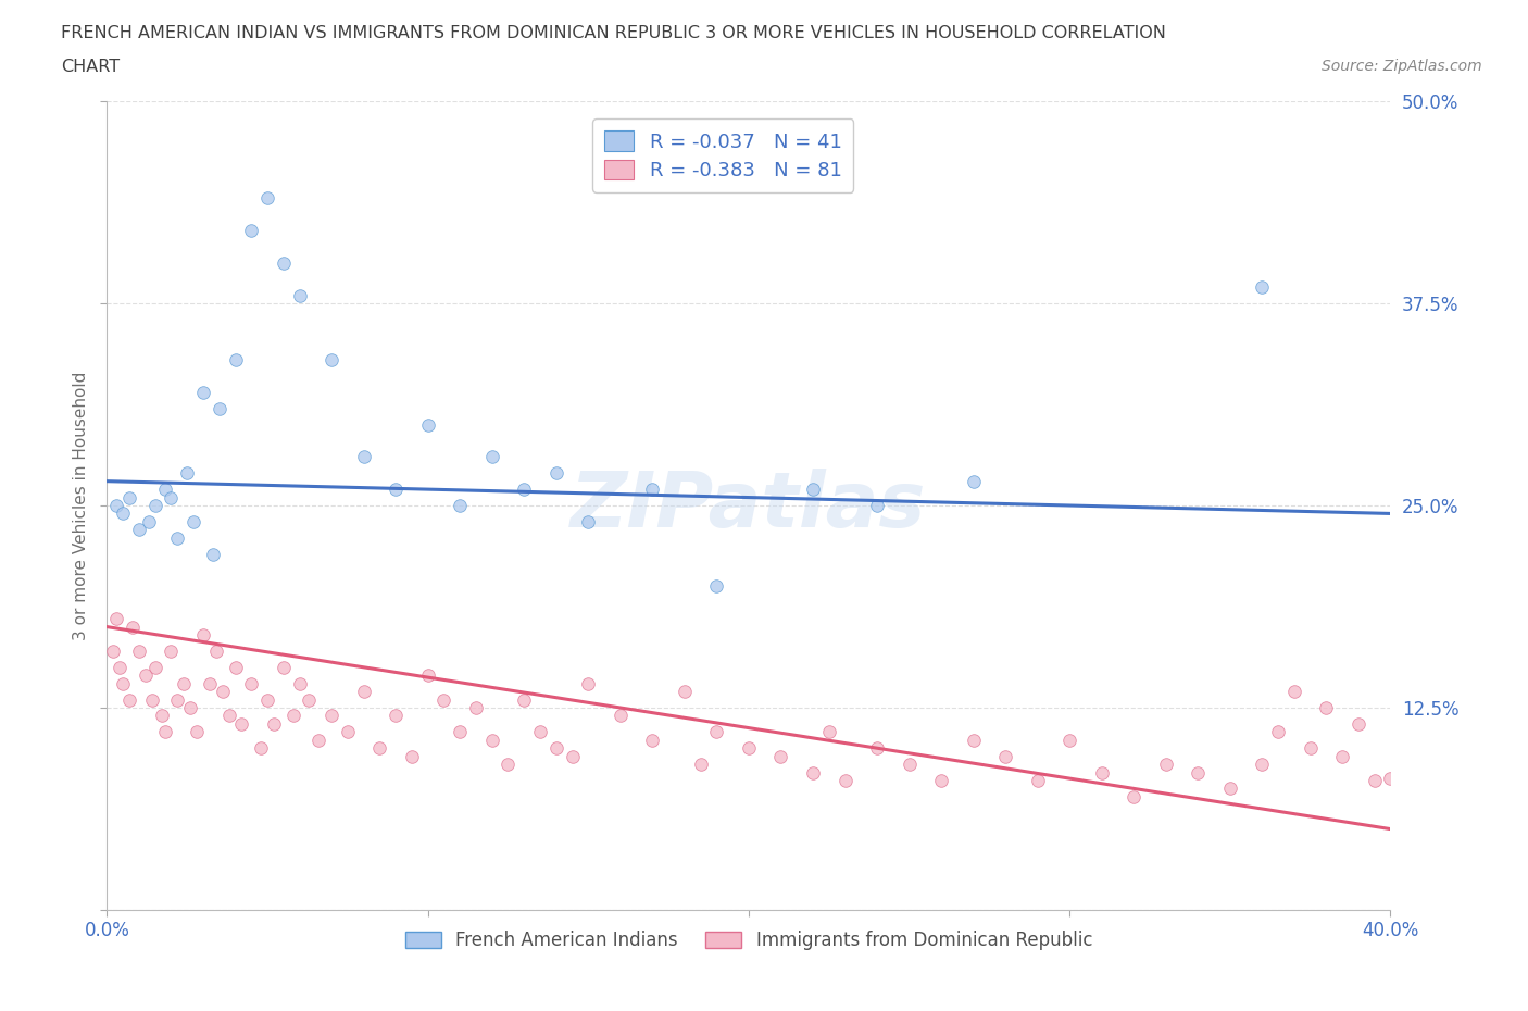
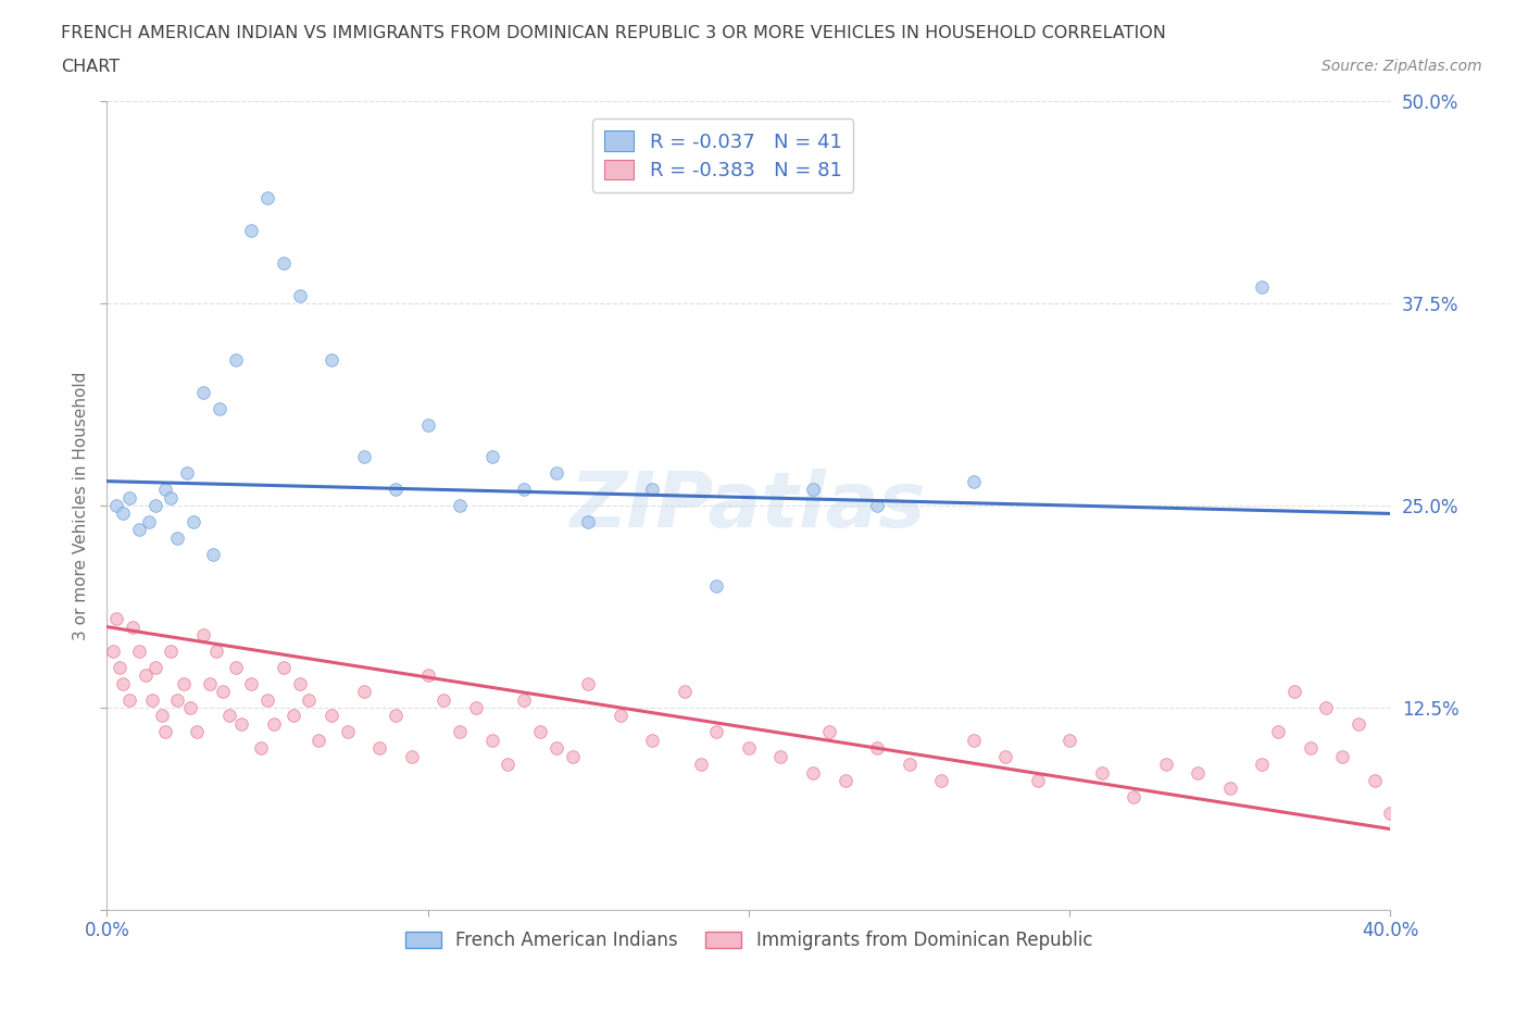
Immigrants from Dominican Republic/40.0%: 8.1% -> 6.0%
